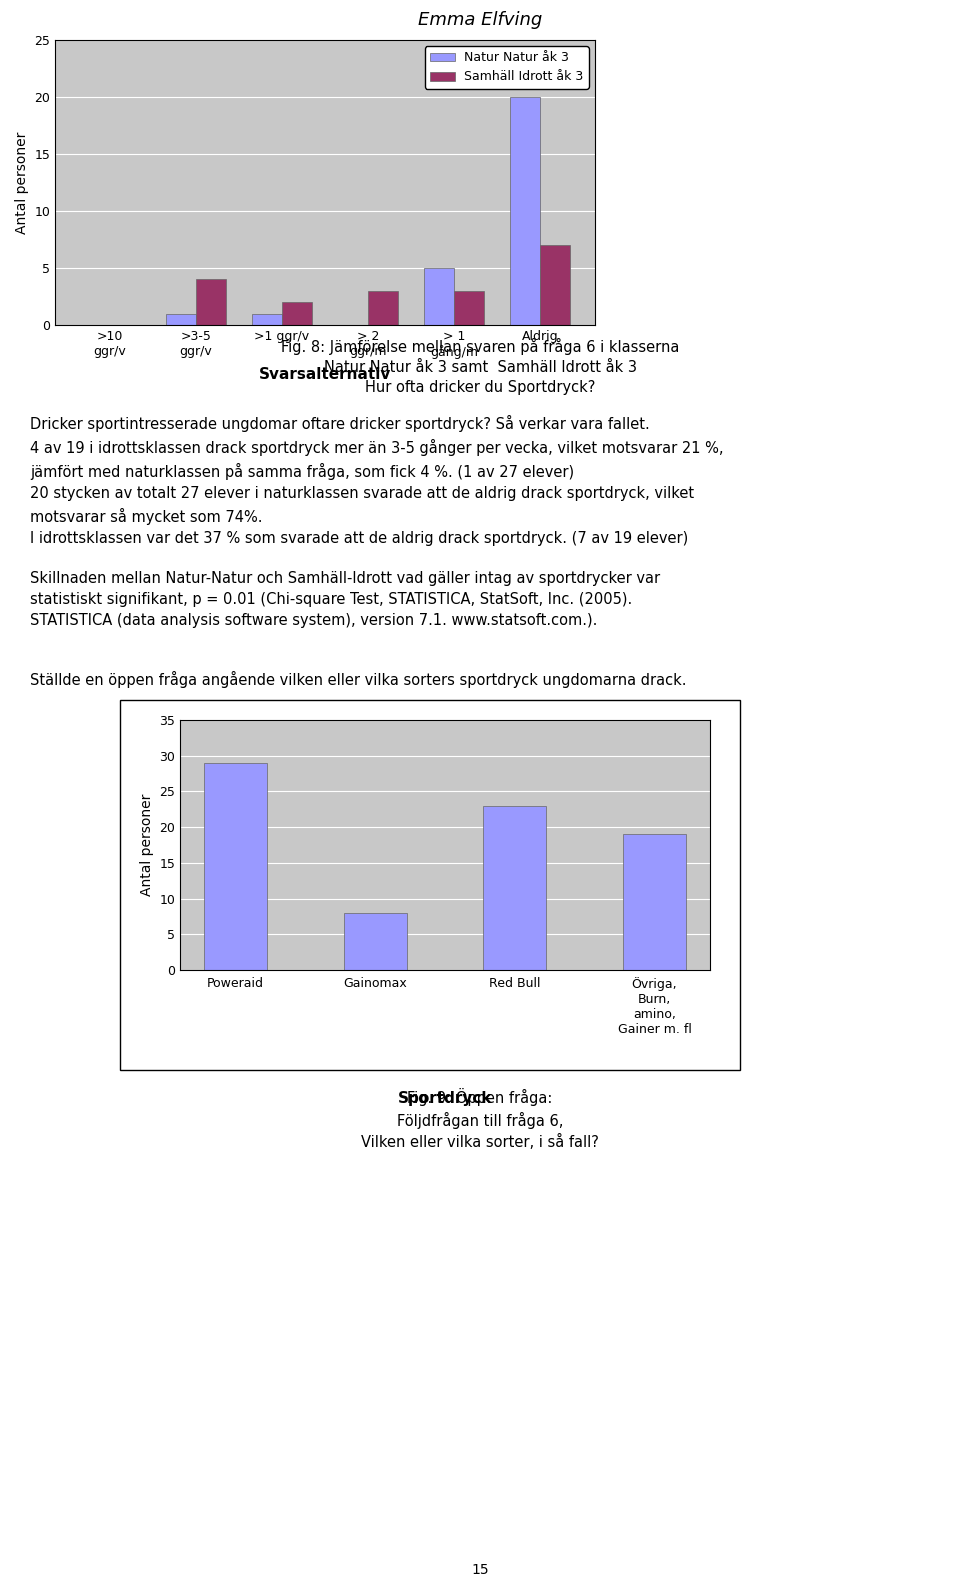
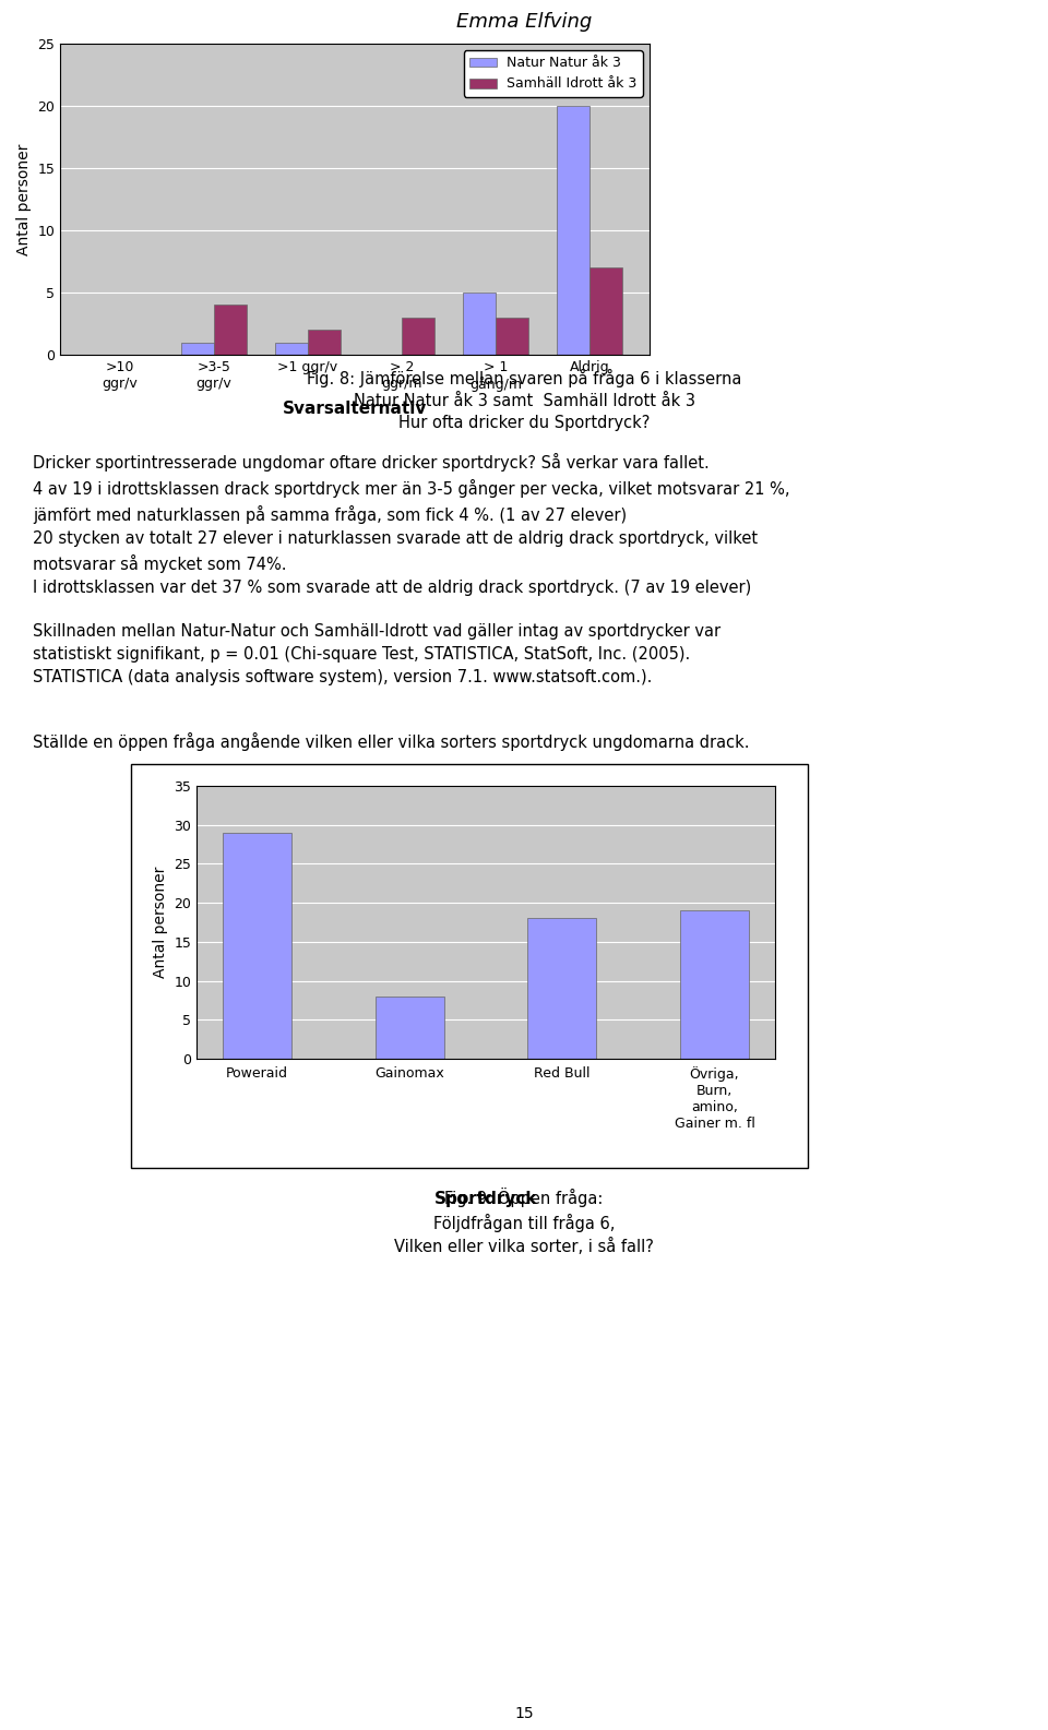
Red Bull: 23 -> 18
